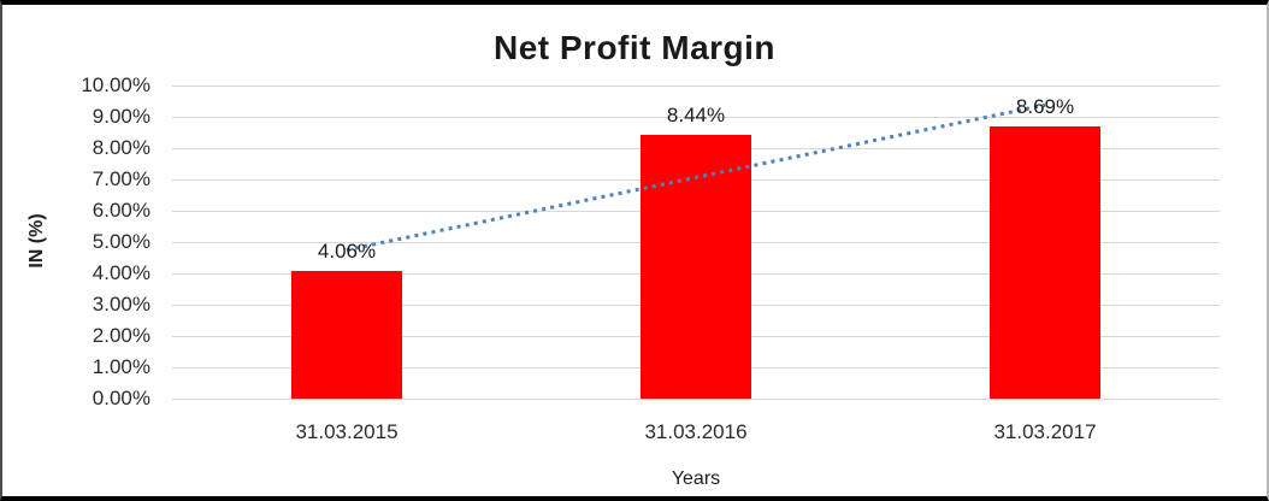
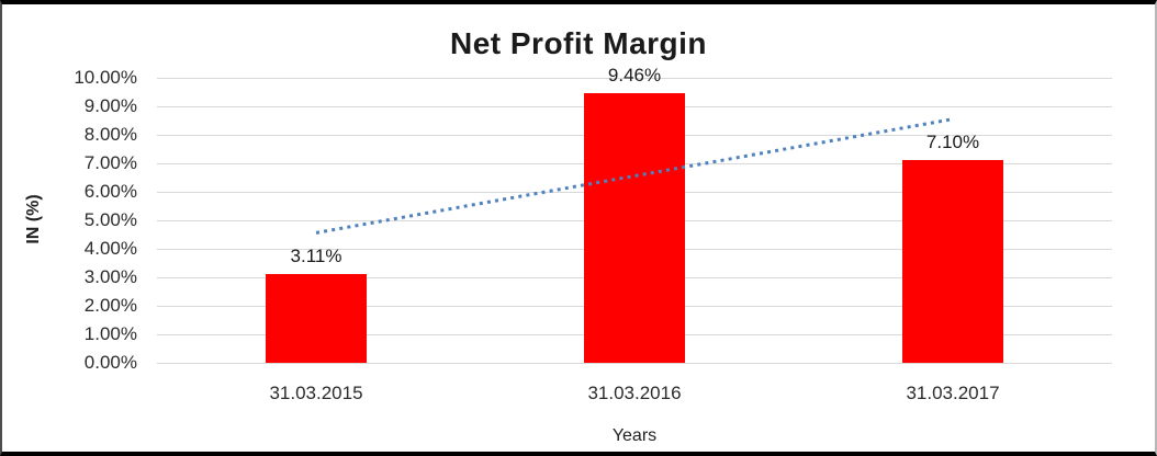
31.03.2015: 4.06% -> 3.11%
31.03.2016: 8.44% -> 9.46%
31.03.2017: 8.69% -> 7.10%
